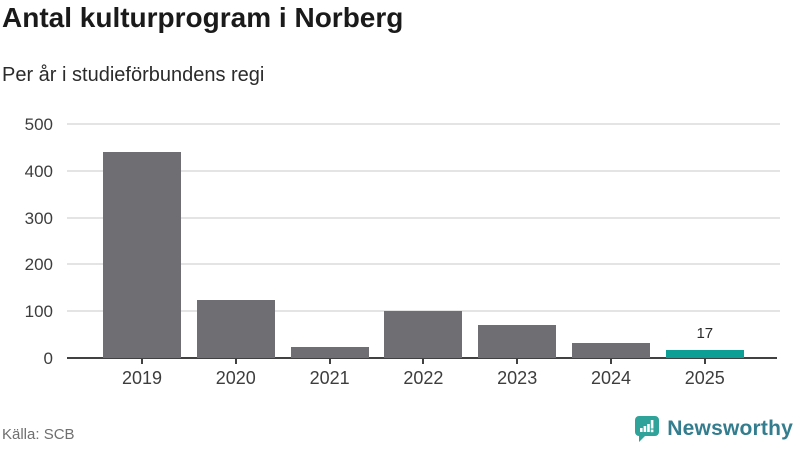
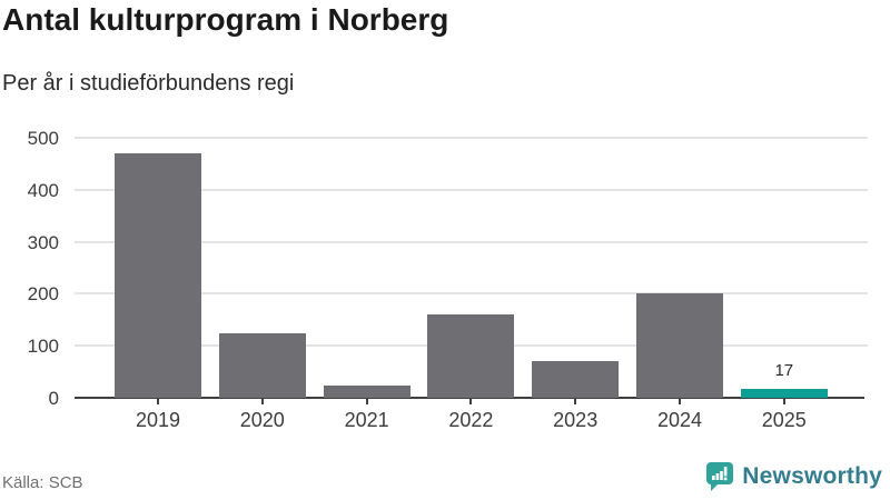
2019: 440 -> 470
2022: 100 -> 160
2024: 30 -> 200
